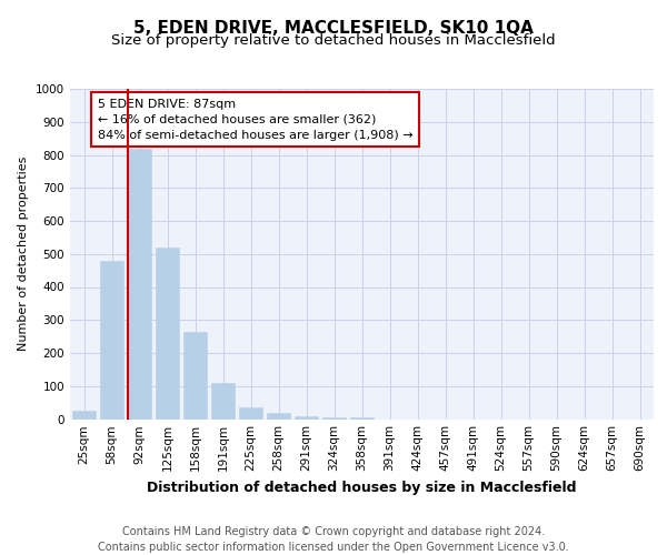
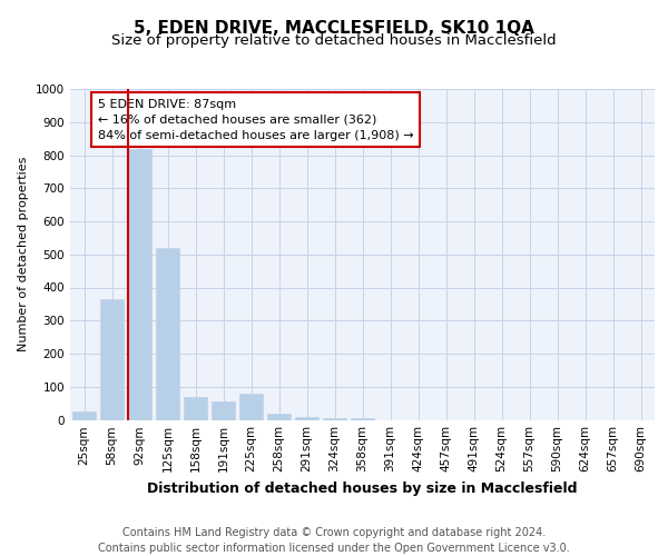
58sqm: 480 -> 365
158sqm: 265 -> 70
191sqm: 110 -> 55
225sqm: 35 -> 80
